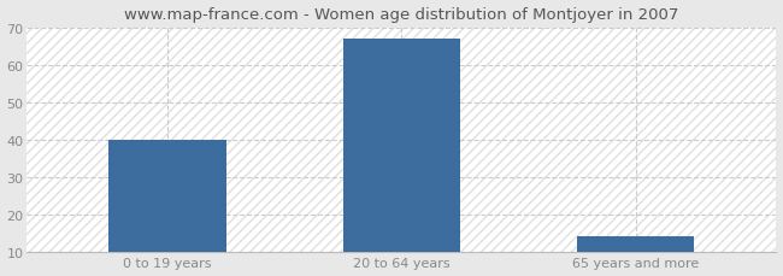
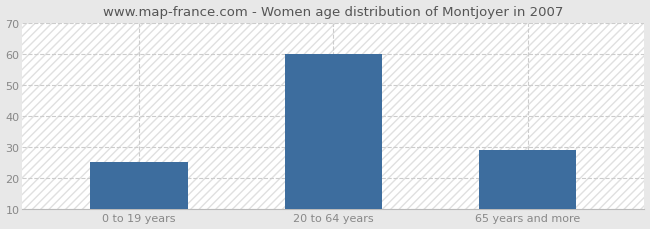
0 to 19 years: 40 -> 25
20 to 64 years: 67 -> 60
65 years and more: 14 -> 29
